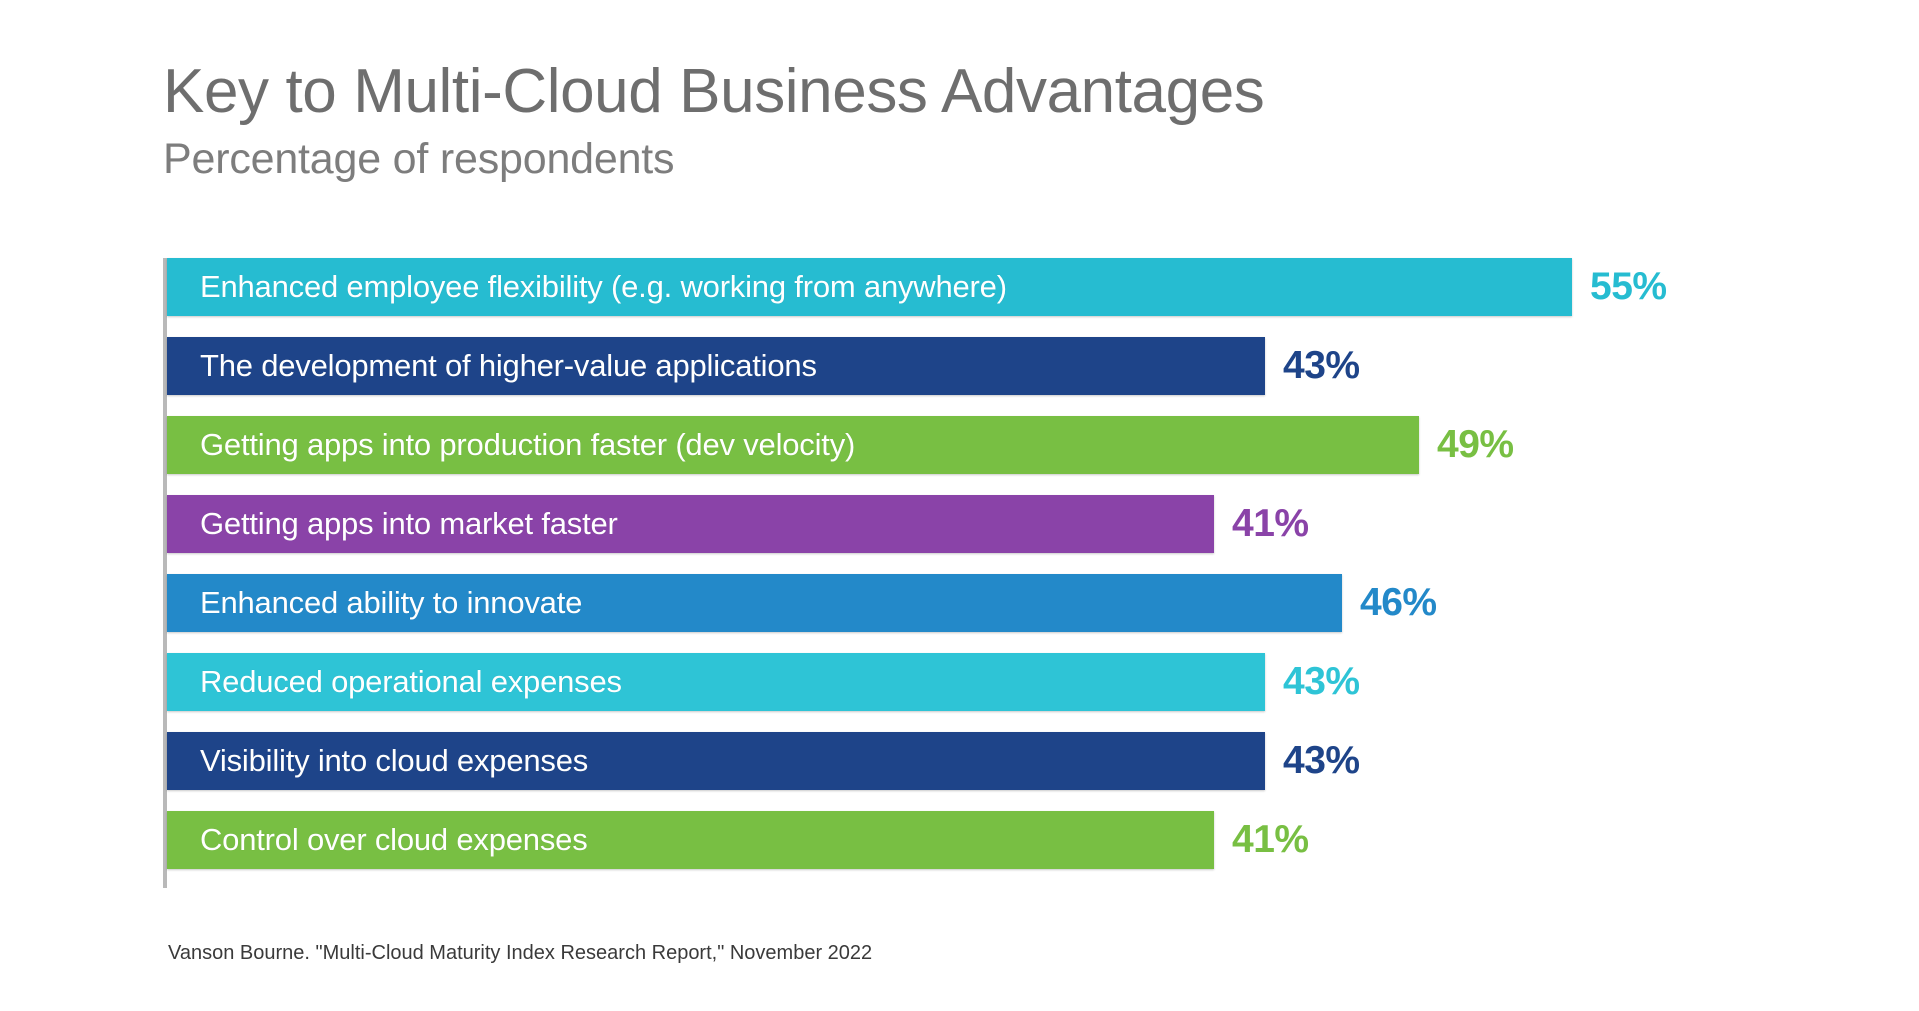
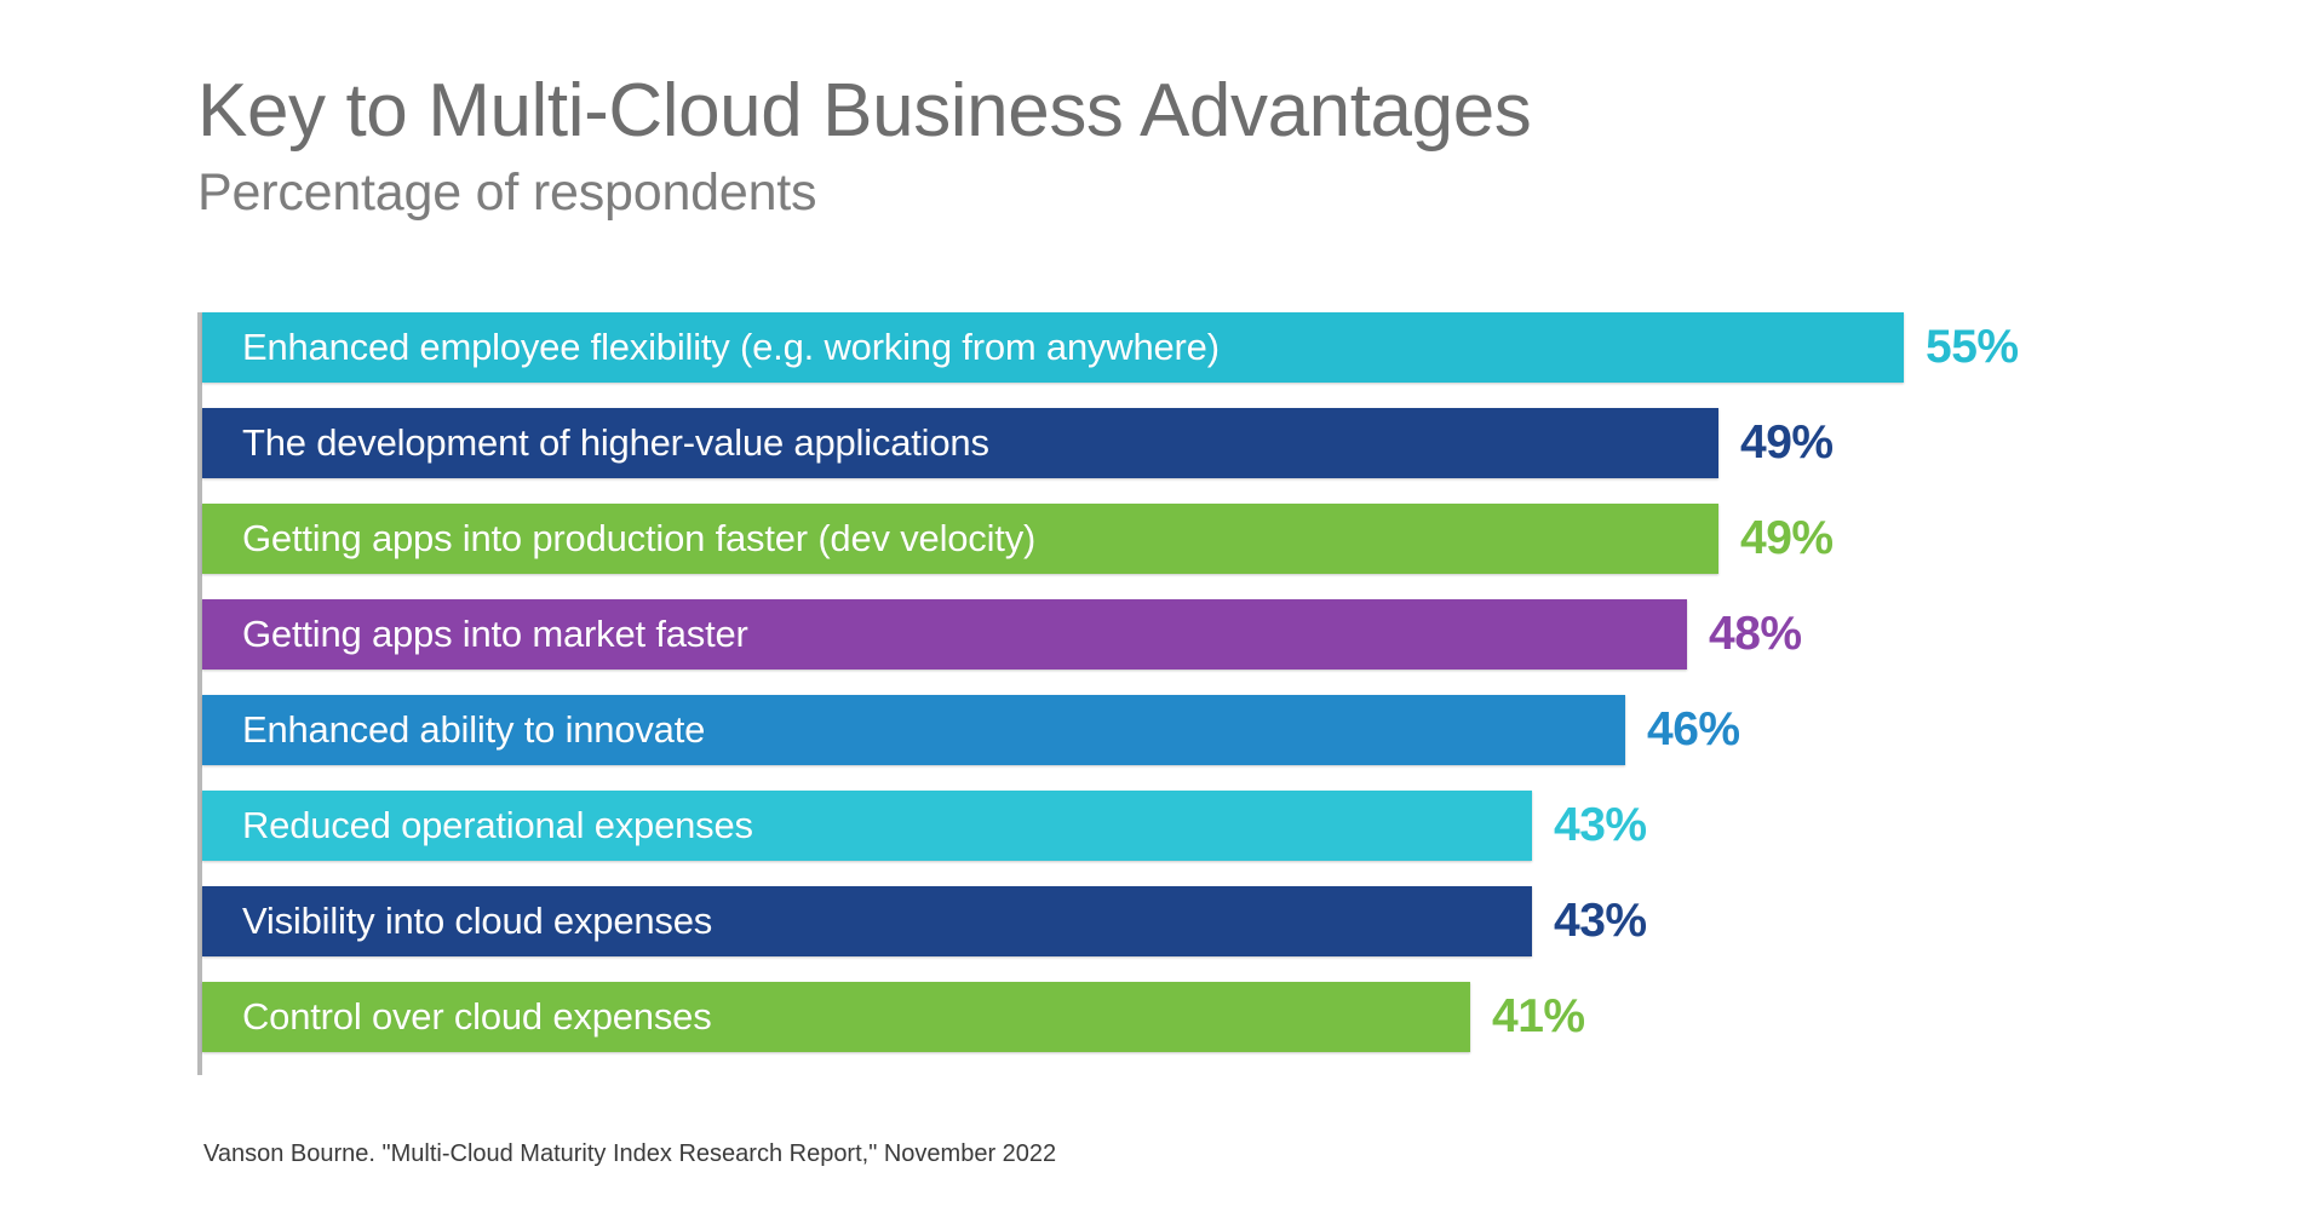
The development of higher-value applications: 43% -> 49%
Getting apps into market faster: 41% -> 48%
